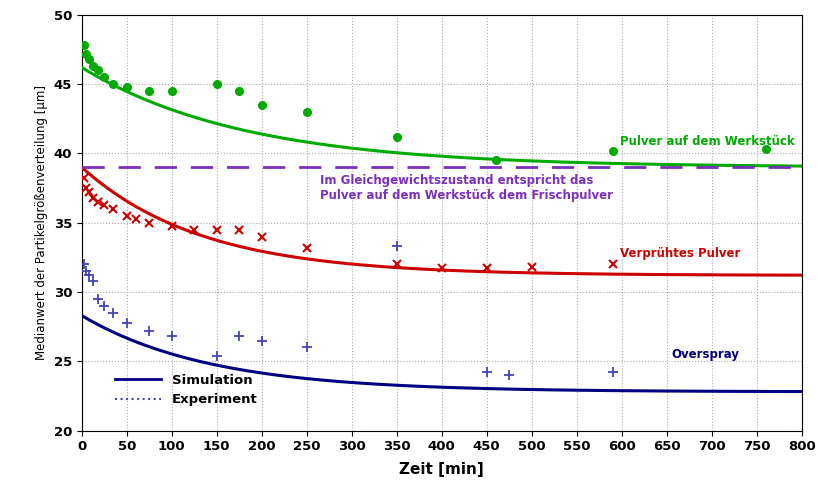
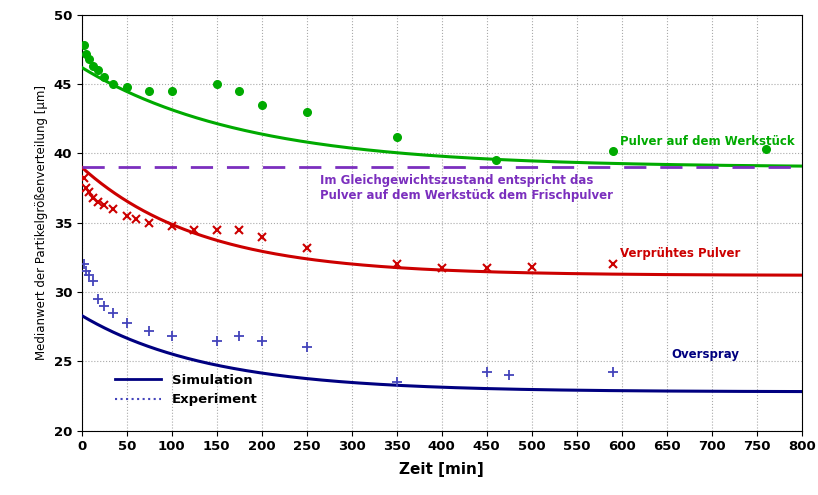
Experiment/150: 25.4 -> 26.5
Experiment/350: 33.3 -> 23.5
